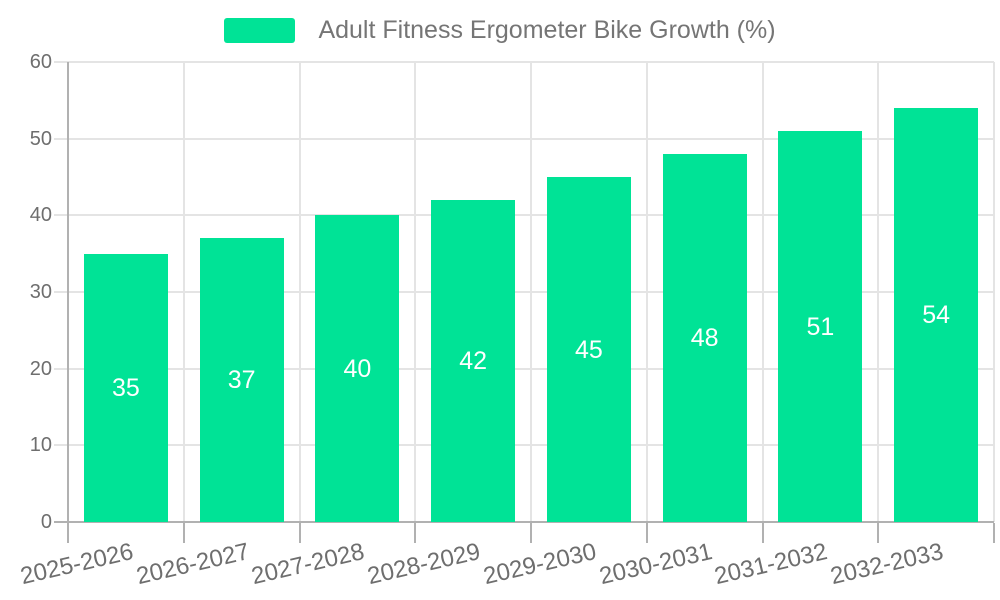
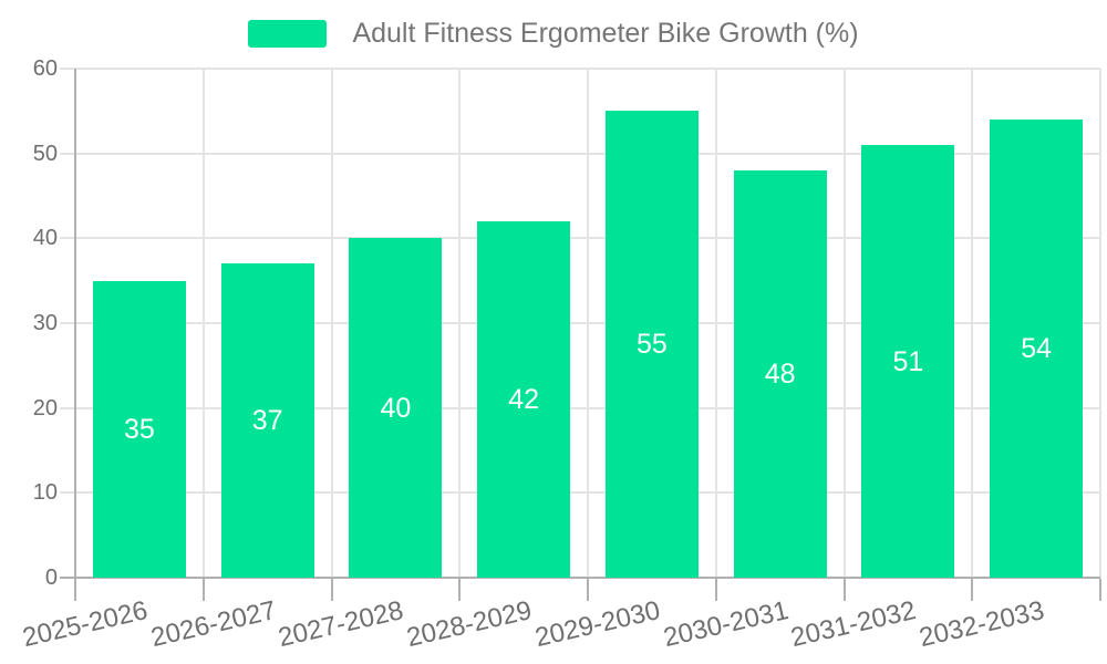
2029-2030: 45 -> 55
